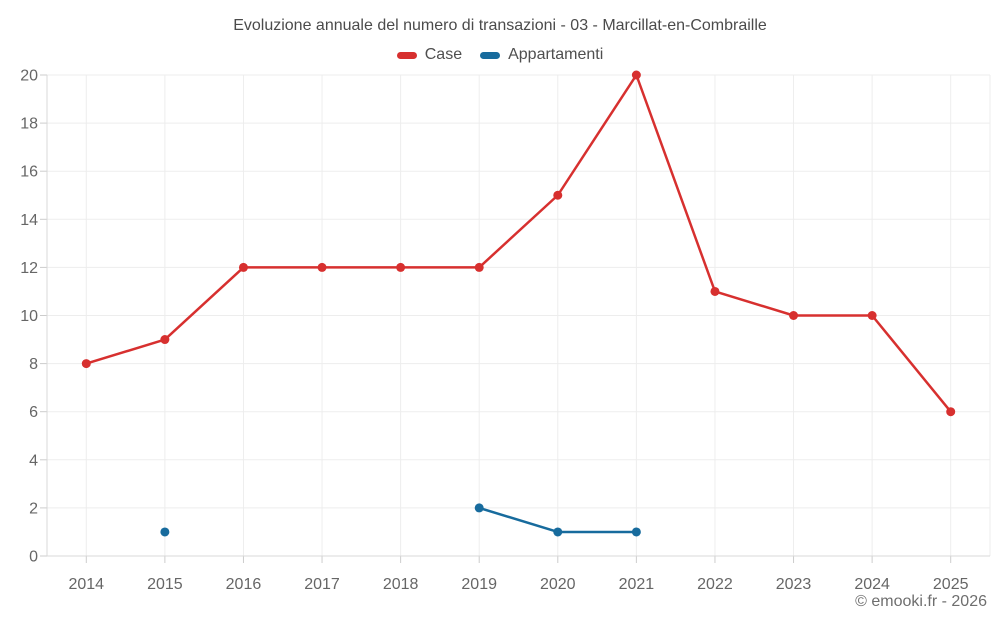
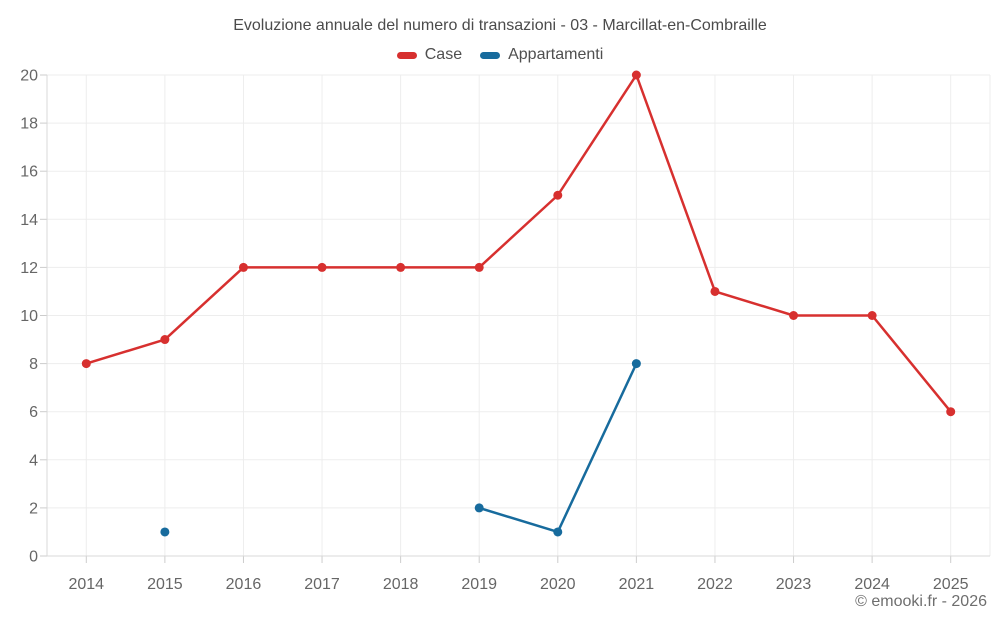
Appartamenti/2021: 1 -> 8
